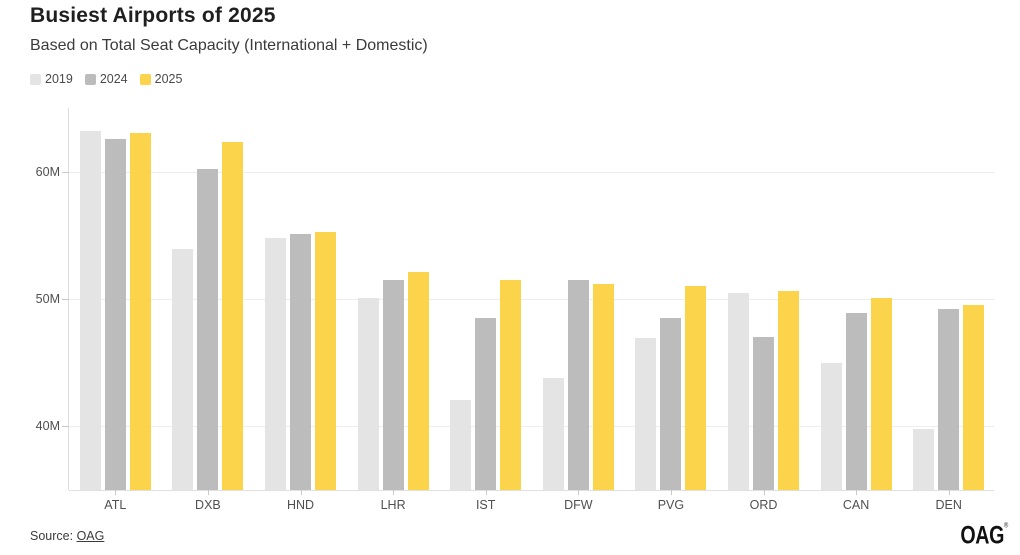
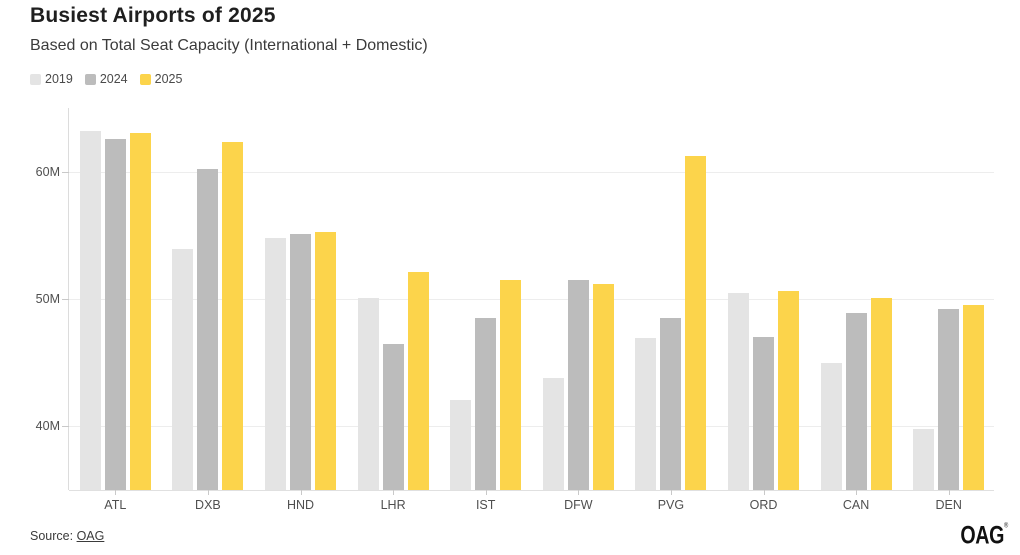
2024/LHR: 51.5M -> 46.5M
2025/PVG: 51.0M -> 61.2M
